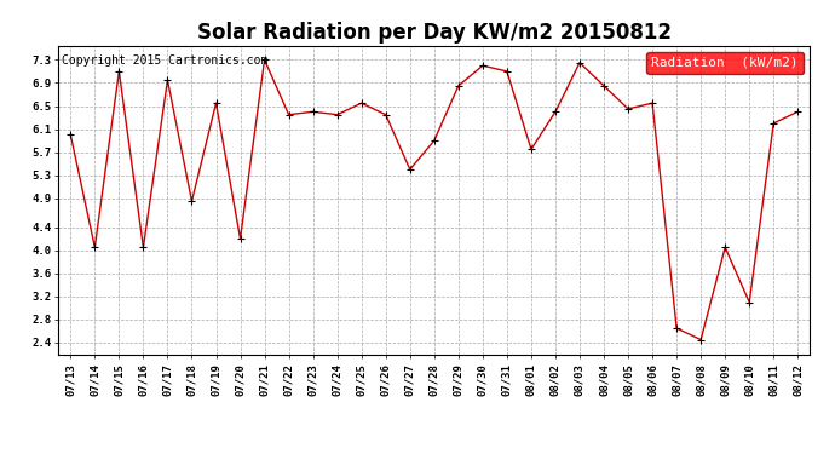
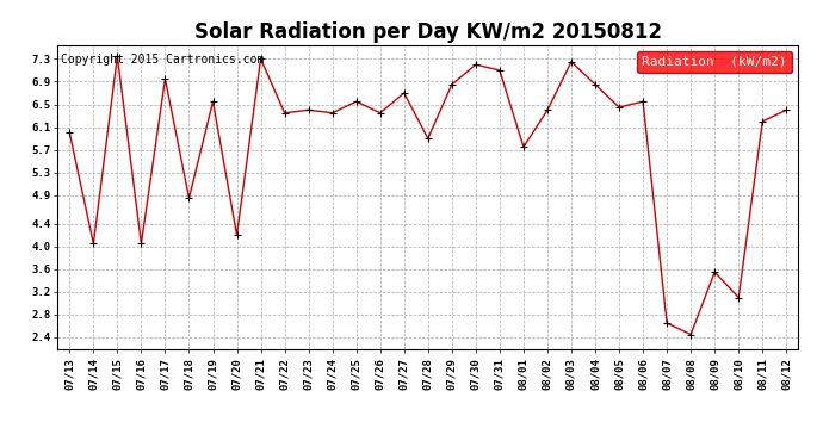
07/15: 7.10 -> 7.35
07/27: 5.40 -> 6.70
08/09: 4.05 -> 3.55
